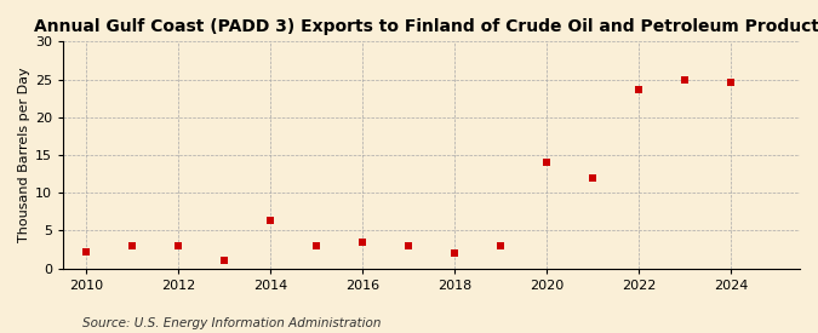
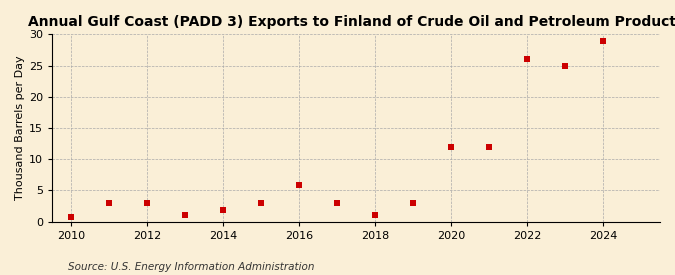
2010: 2.2 -> 0.7
2014: 6.4 -> 1.8
2016: 3.4 -> 5.8
2018: 2.0 -> 1.0
2020: 14.0 -> 12.0
2022: 23.6 -> 26.0
2024: 24.6 -> 29.0
